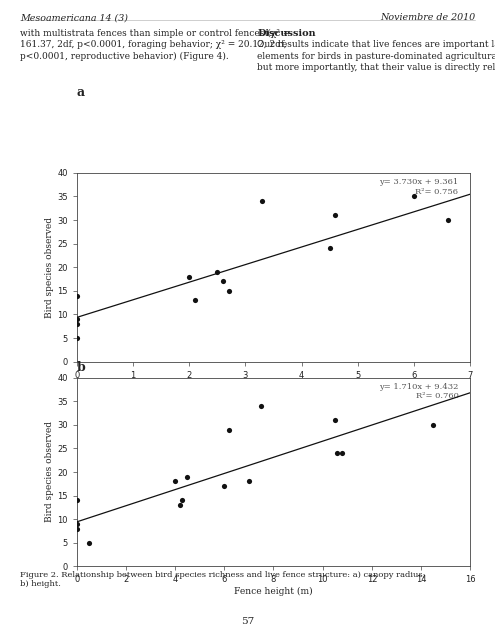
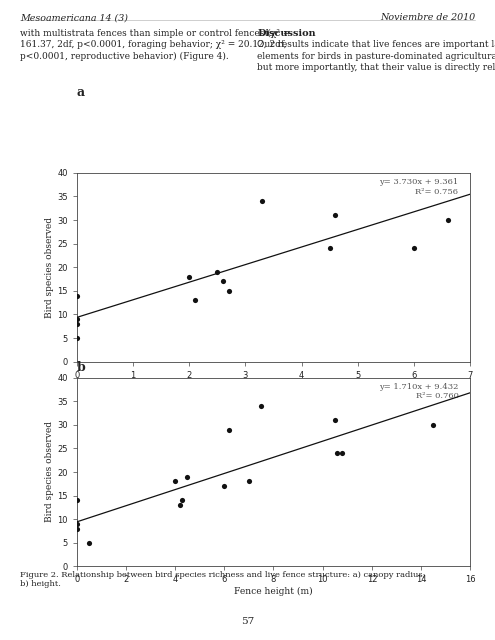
6: 35 -> 24
